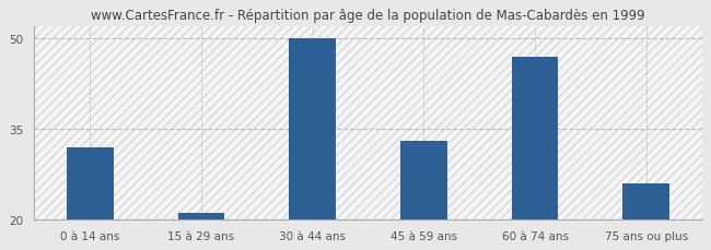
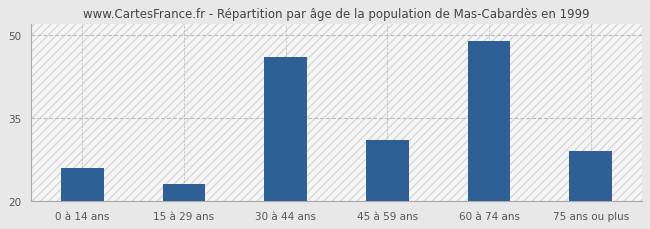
0 à 14 ans: 32 -> 26
15 à 29 ans: 21 -> 23
30 à 44 ans: 50 -> 46
45 à 59 ans: 33 -> 31
60 à 74 ans: 47 -> 49
75 ans ou plus: 26 -> 29
